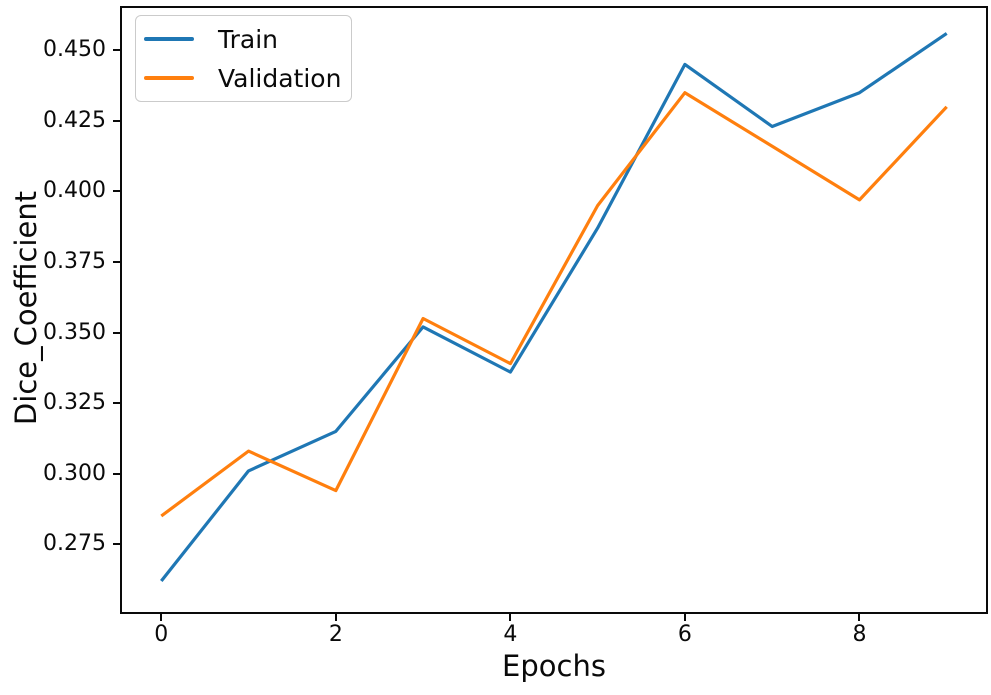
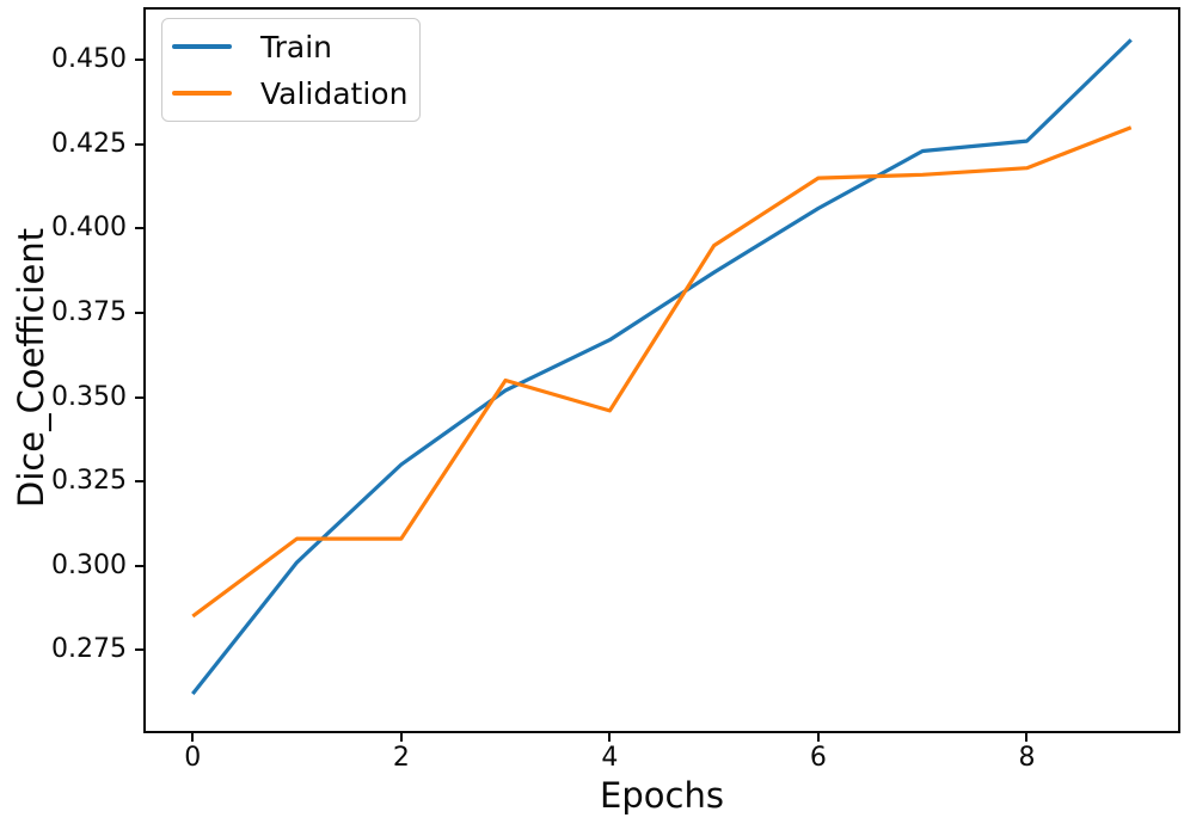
Train/2: 0.315 -> 0.330
Validation/2: 0.294 -> 0.308
Train/4: 0.336 -> 0.367
Validation/4: 0.339 -> 0.346
Train/6: 0.445 -> 0.406
Validation/6: 0.435 -> 0.415
Train/8: 0.435 -> 0.426
Validation/8: 0.397 -> 0.418
